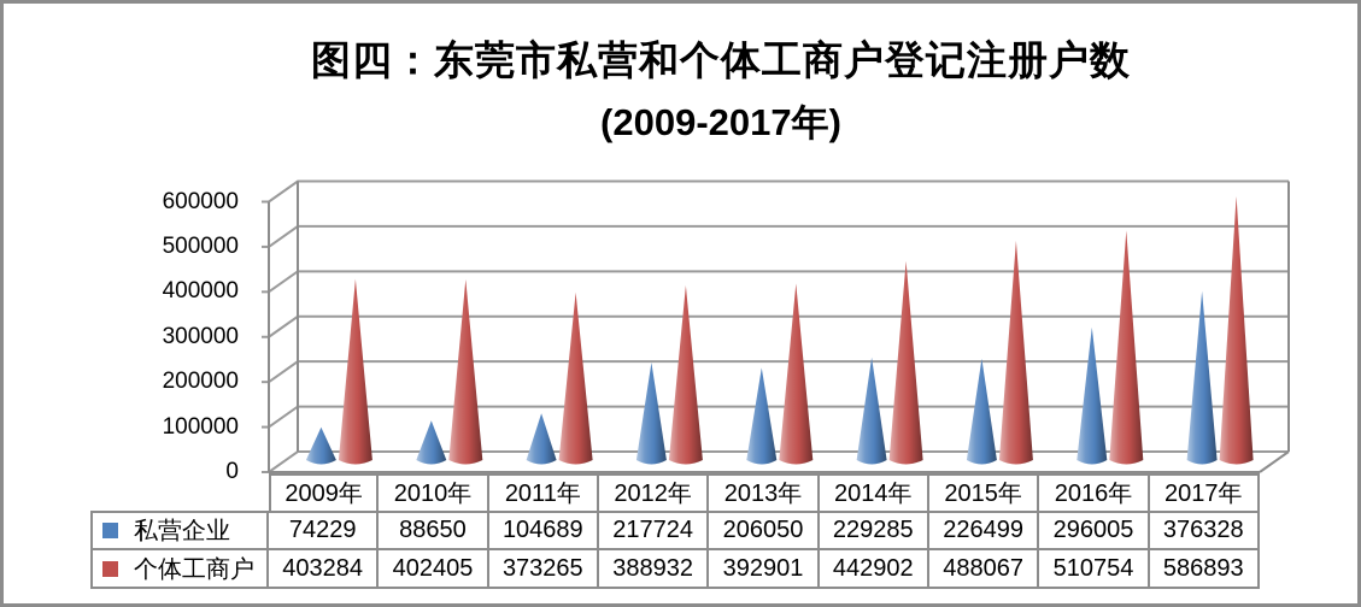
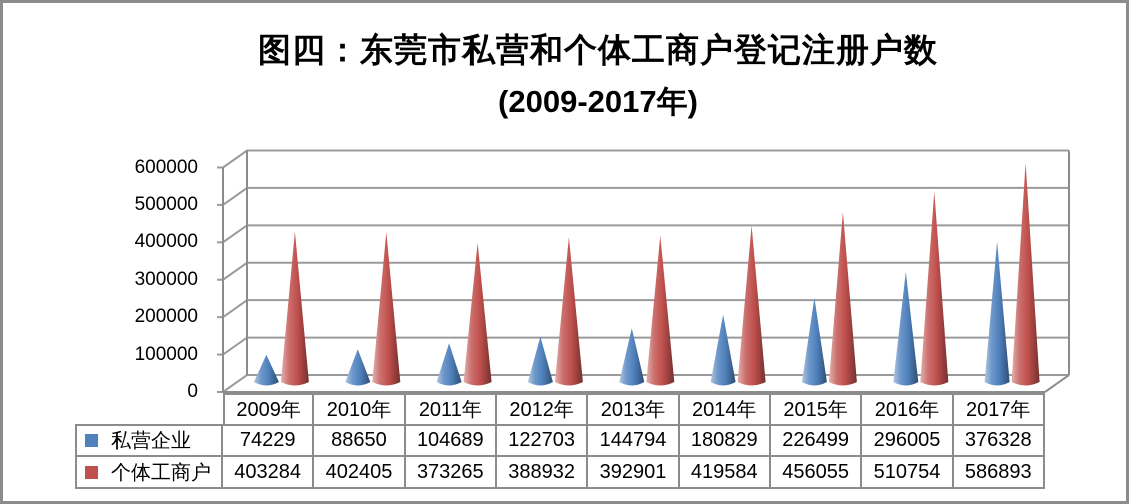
私营企业/2012年: 217724 -> 122703
私营企业/2013年: 206050 -> 144794
私营企业/2014年: 229285 -> 180829
个体工商户/2014年: 442902 -> 419584
个体工商户/2015年: 488067 -> 456055
